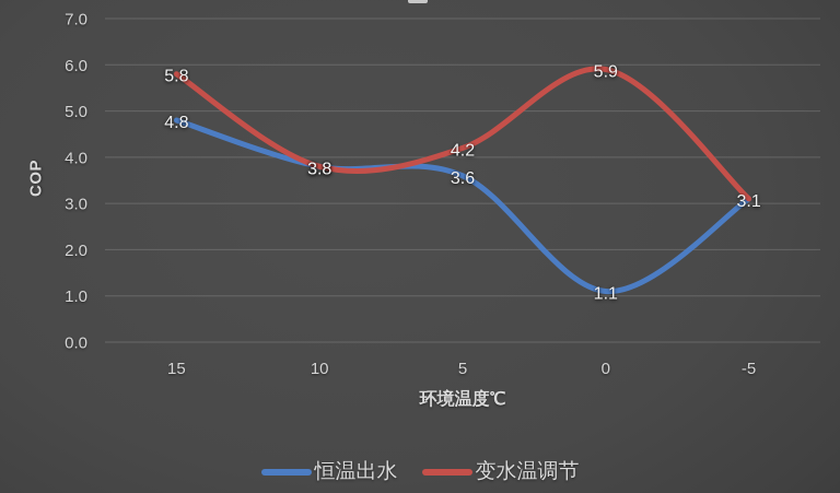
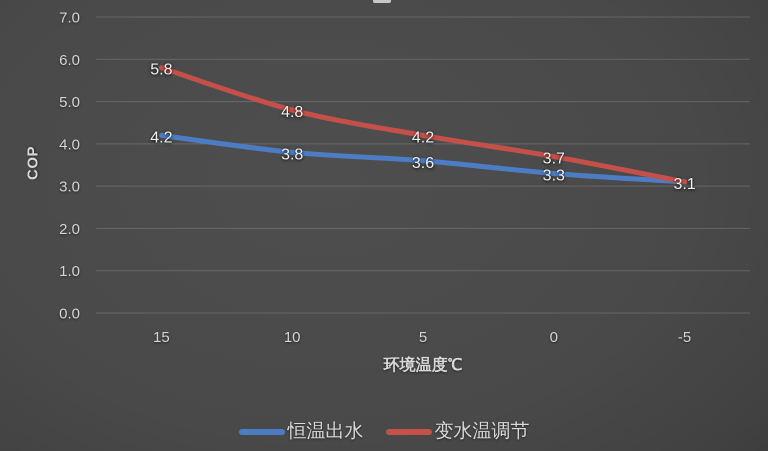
恒温出水/15: 4.8 -> 4.2
变水温调节/10: 3.8 -> 4.8
恒温出水/0: 1.1 -> 3.3
变水温调节/0: 5.9 -> 3.7
